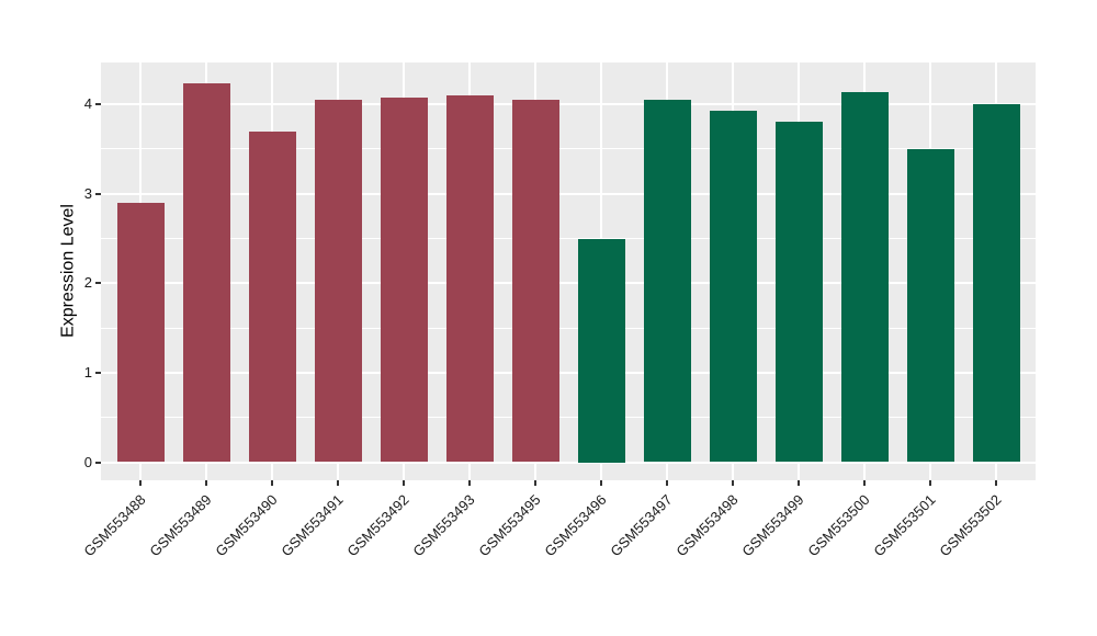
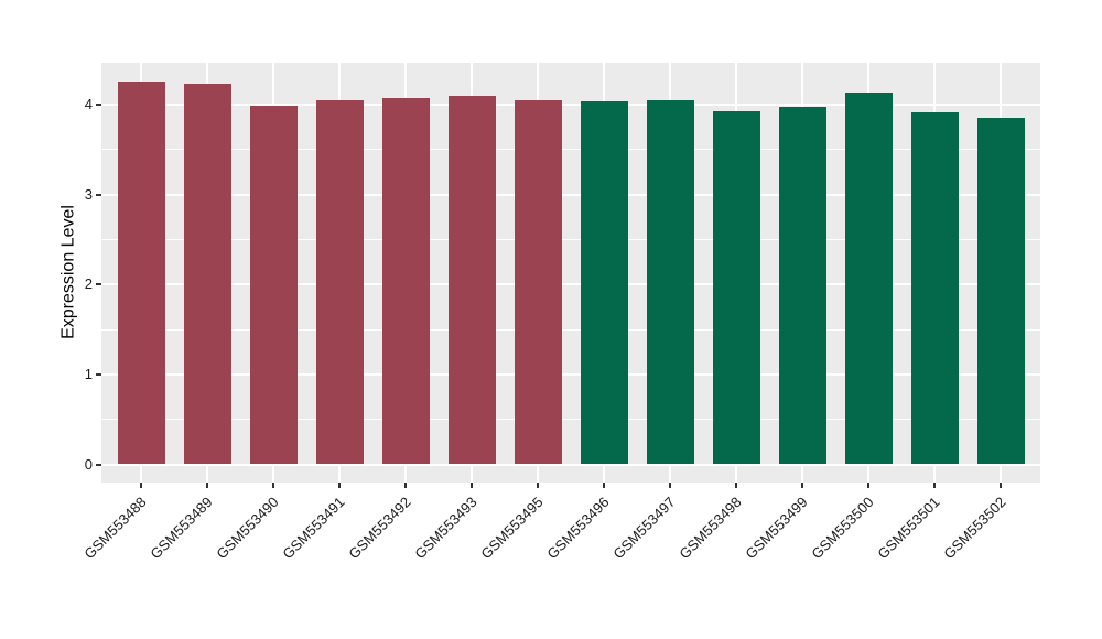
GSM553488: 2.9 -> 4.3
GSM553490: 3.7 -> 4.0
GSM553496: 2.5 -> 4.0
GSM553499: 3.8 -> 4.0
GSM553501: 3.5 -> 3.9
GSM553502: 4.0 -> 3.9
